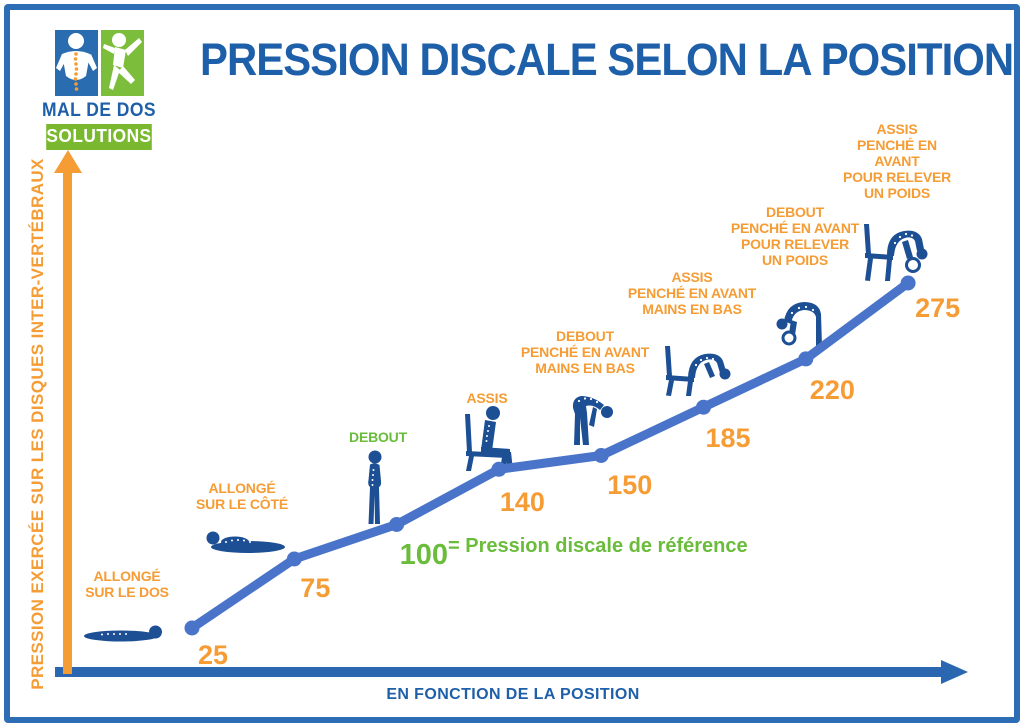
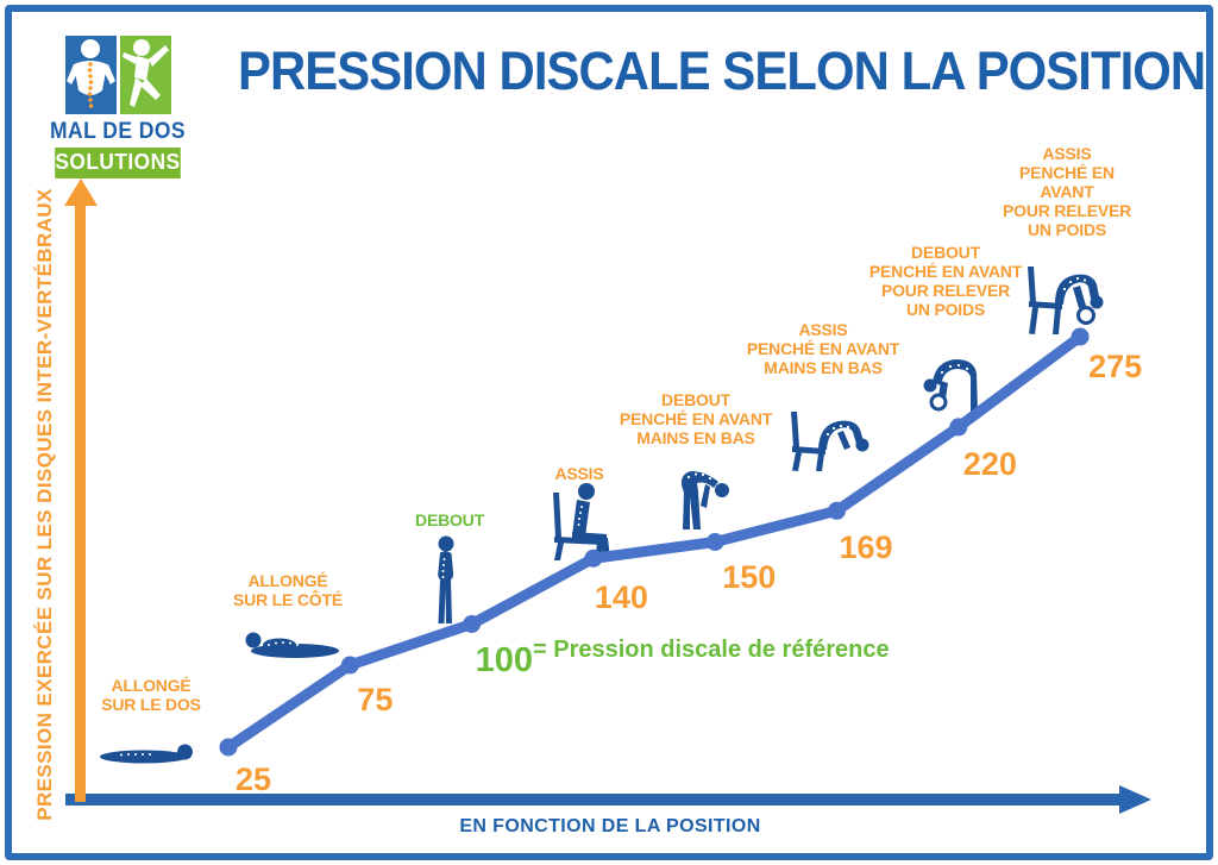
ASSIS PENCHÉ EN AVANT MAINS EN BAS: 185 -> 169
